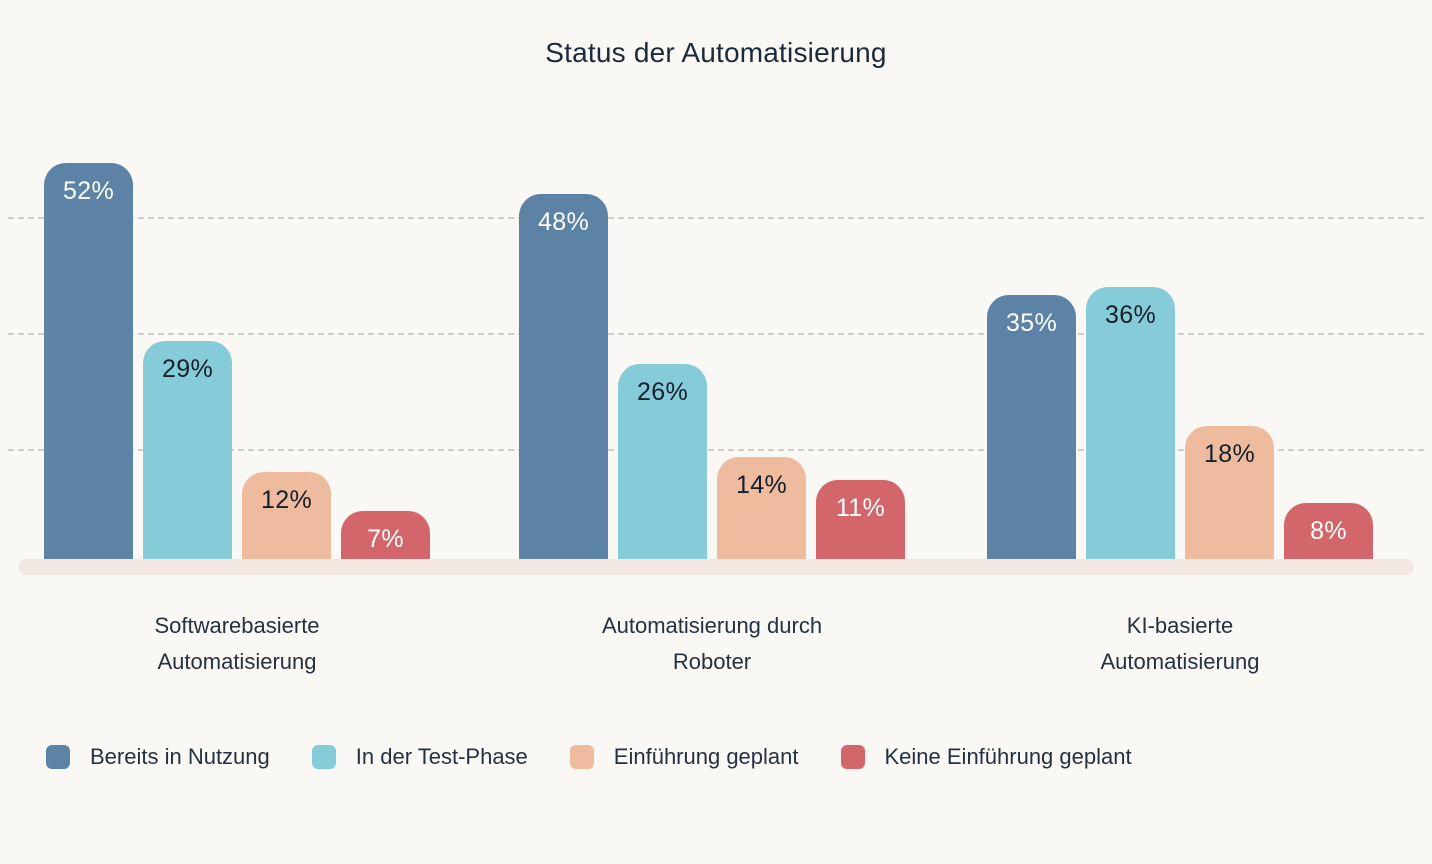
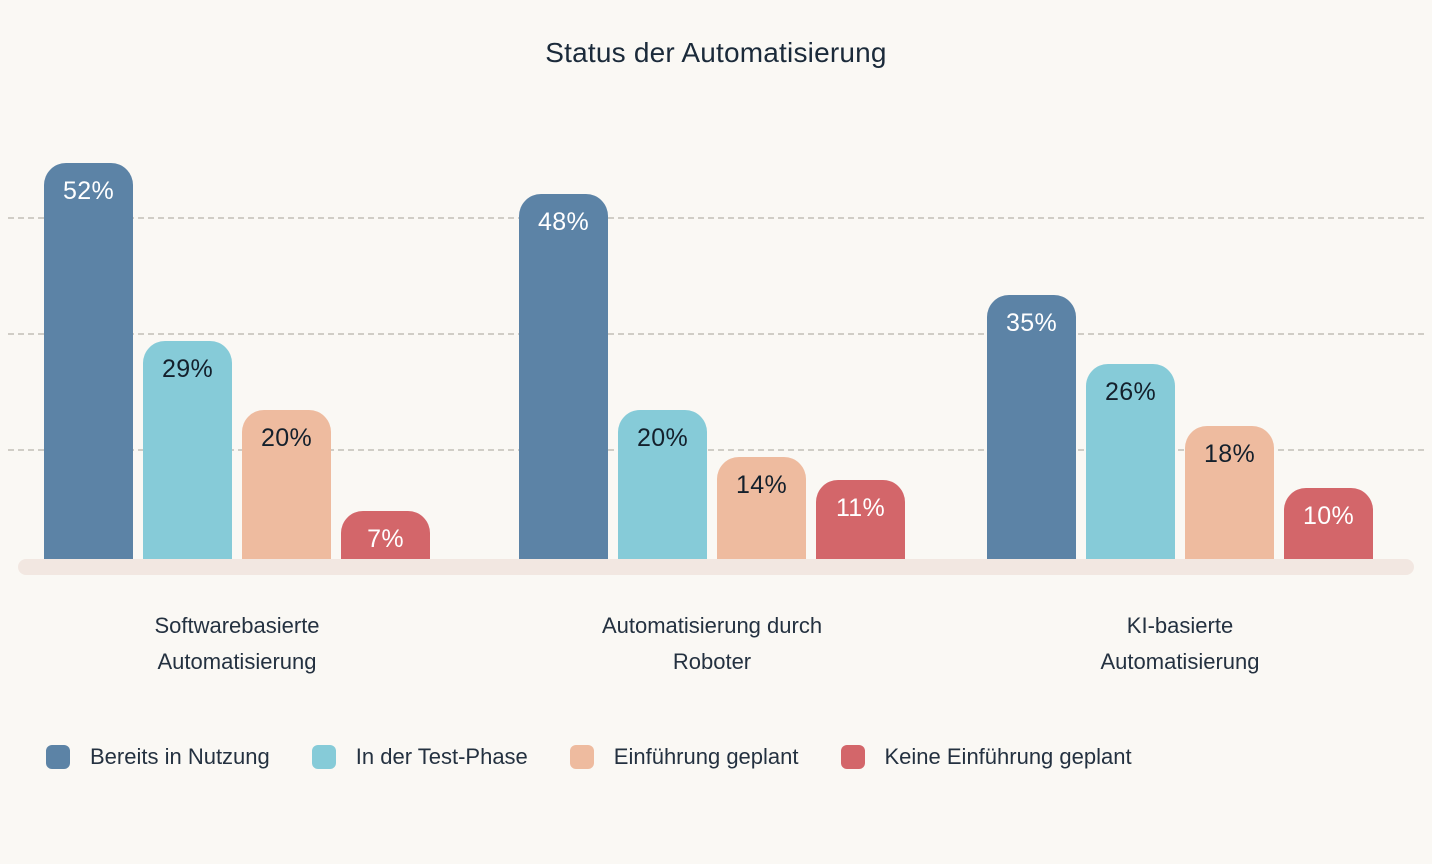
Einführung geplant/Softwarebasierte Automatisierung: 12% -> 20%
In der Test-Phase/Automatisierung durch Roboter: 26% -> 20%
In der Test-Phase/KI-basierte Automatisierung: 36% -> 26%
Keine Einführung geplant/KI-basierte Automatisierung: 8% -> 10%
